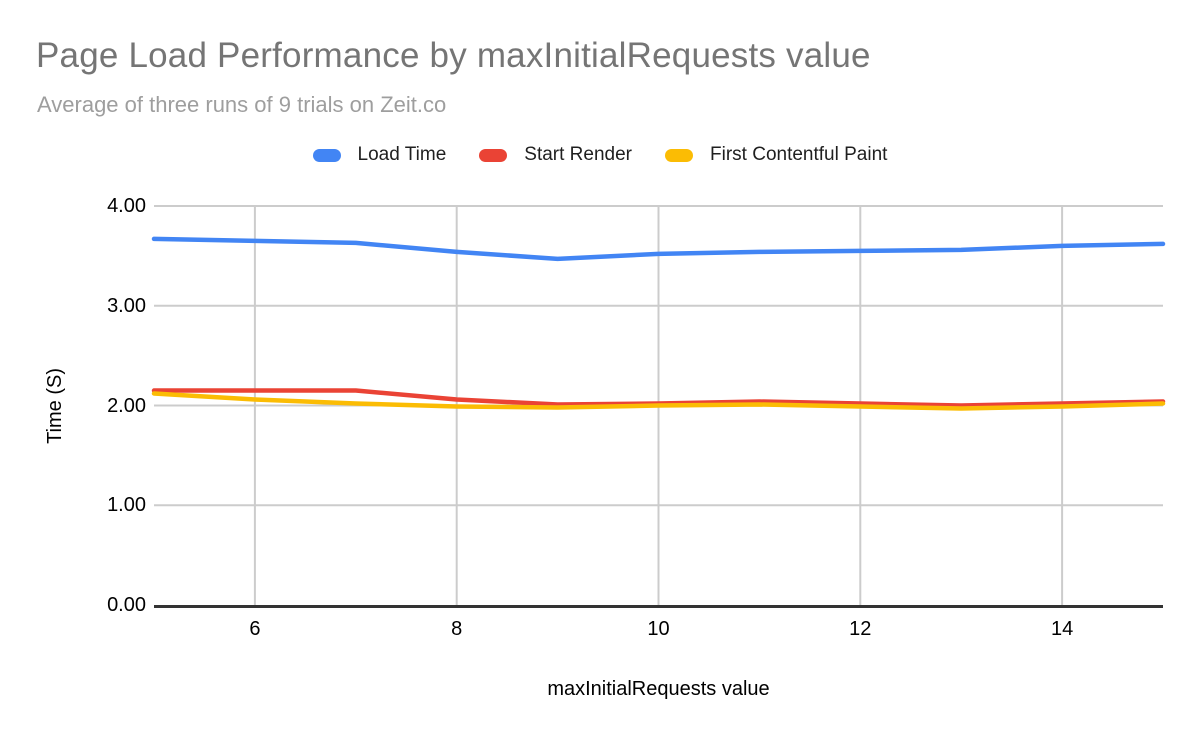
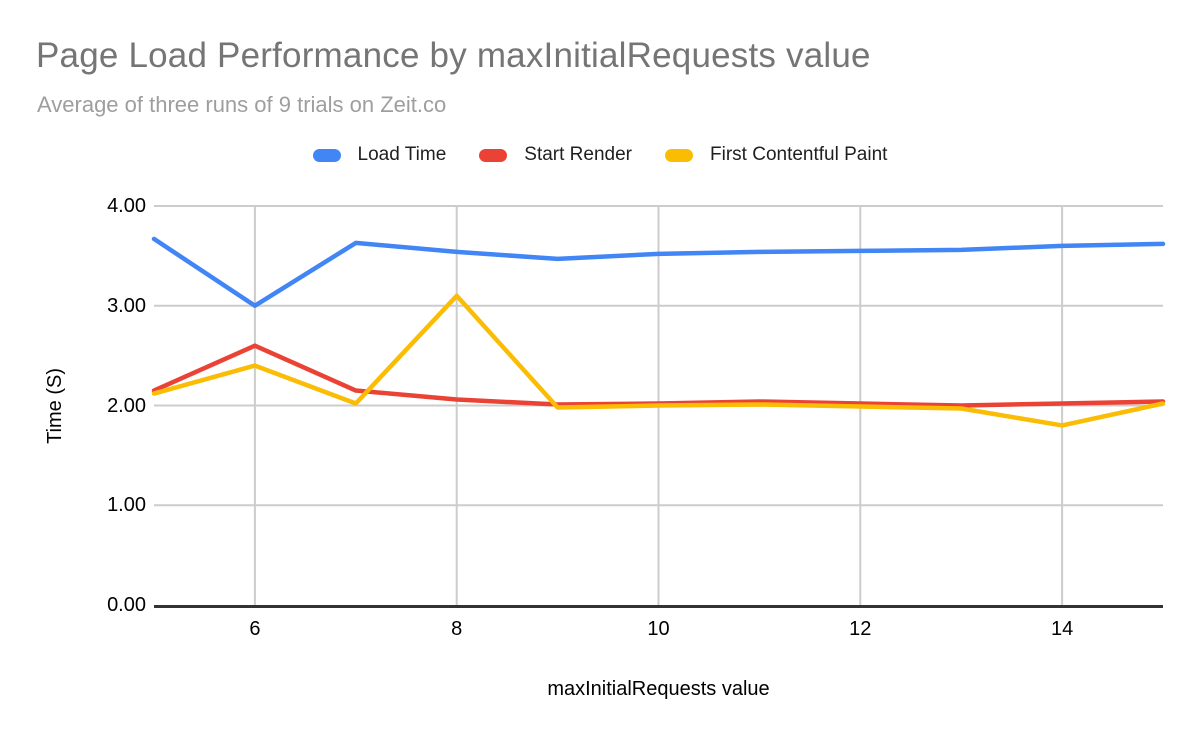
Load Time/6: 3.6 -> 3.0
Start Render/6: 2.1 -> 2.6
First Contentful Paint/6: 2.1 -> 2.4
First Contentful Paint/8: 2.0 -> 3.1
First Contentful Paint/14: 2.0 -> 1.8
